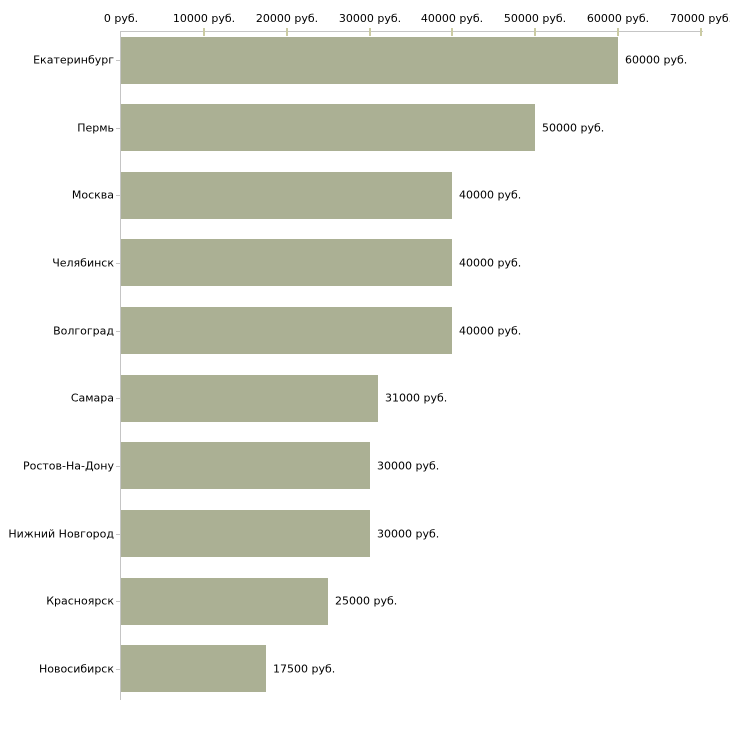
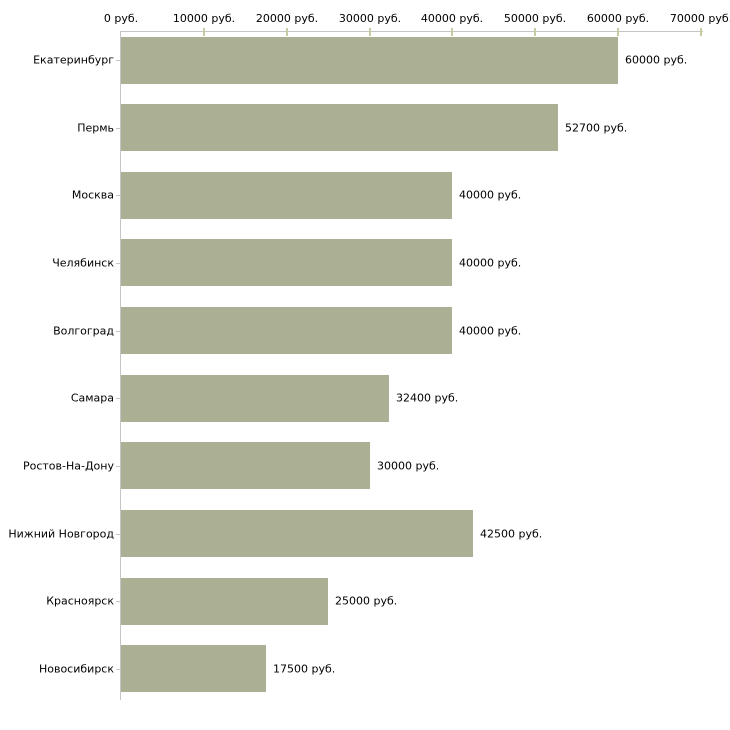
Пермь: 50000 -> 52700
Самара: 31000 -> 32400
Нижний Новгород: 30000 -> 42500
